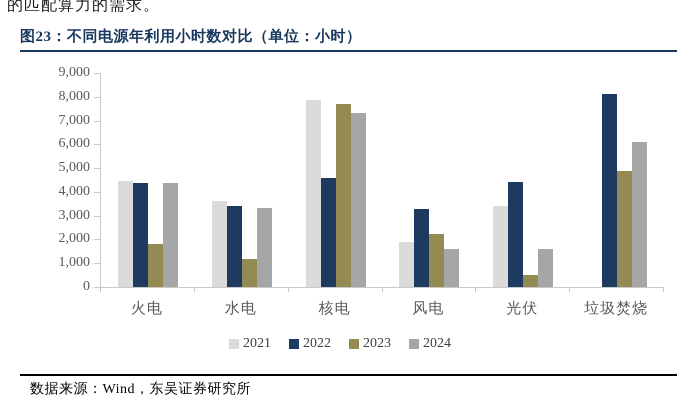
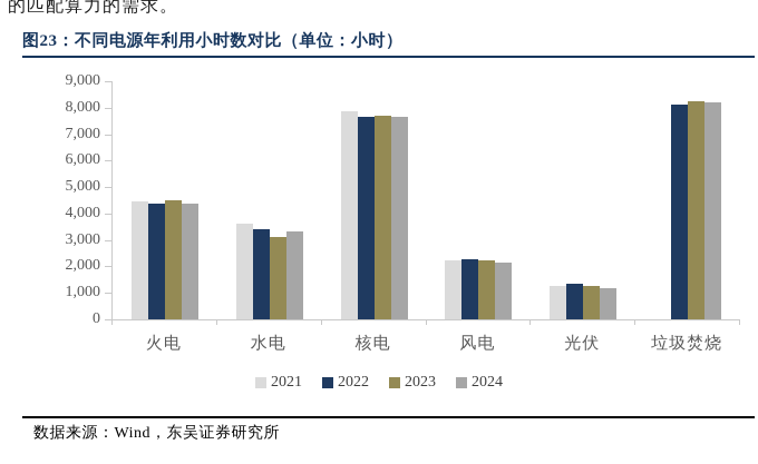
2023/火电: 1800 -> 4500
2023/水电: 1200 -> 3100
2022/核电: 4600 -> 7600
2024/核电: 7300 -> 7700
2021/风电: 1900 -> 2200
2022/风电: 3300 -> 2300
2024/风电: 1600 -> 2100
2021/光伏: 3400 -> 1200
2022/光伏: 4400 -> 1400
2023/光伏: 500 -> 1300
2024/光伏: 1600 -> 1200
2023/垃圾焚烧: 4900 -> 8200
2024/垃圾焚烧: 6100 -> 8200
